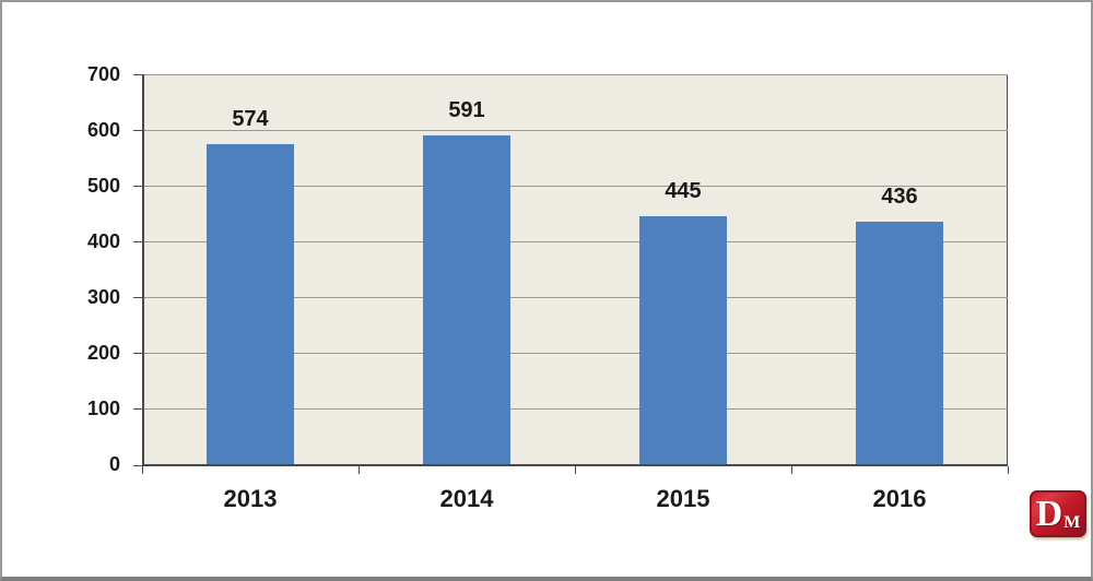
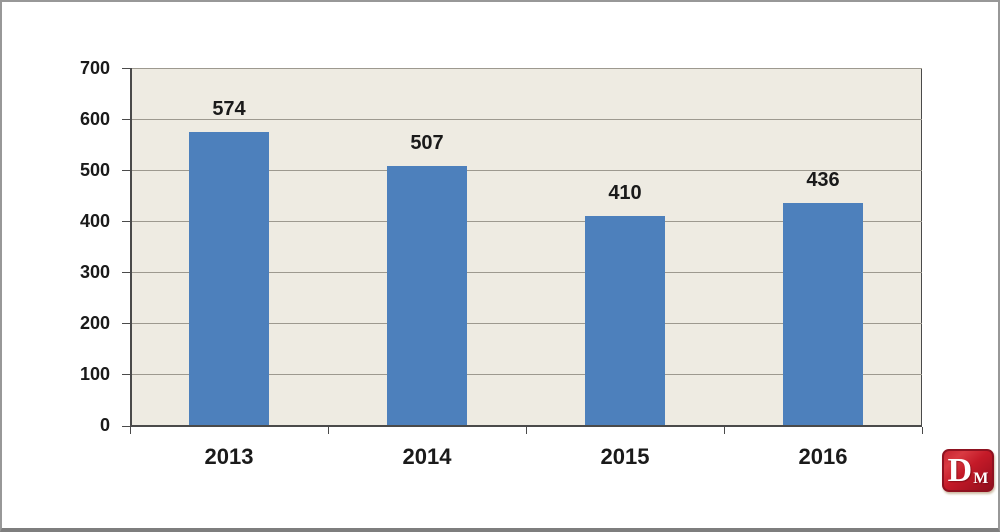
2014: 591 -> 507
2015: 445 -> 410
